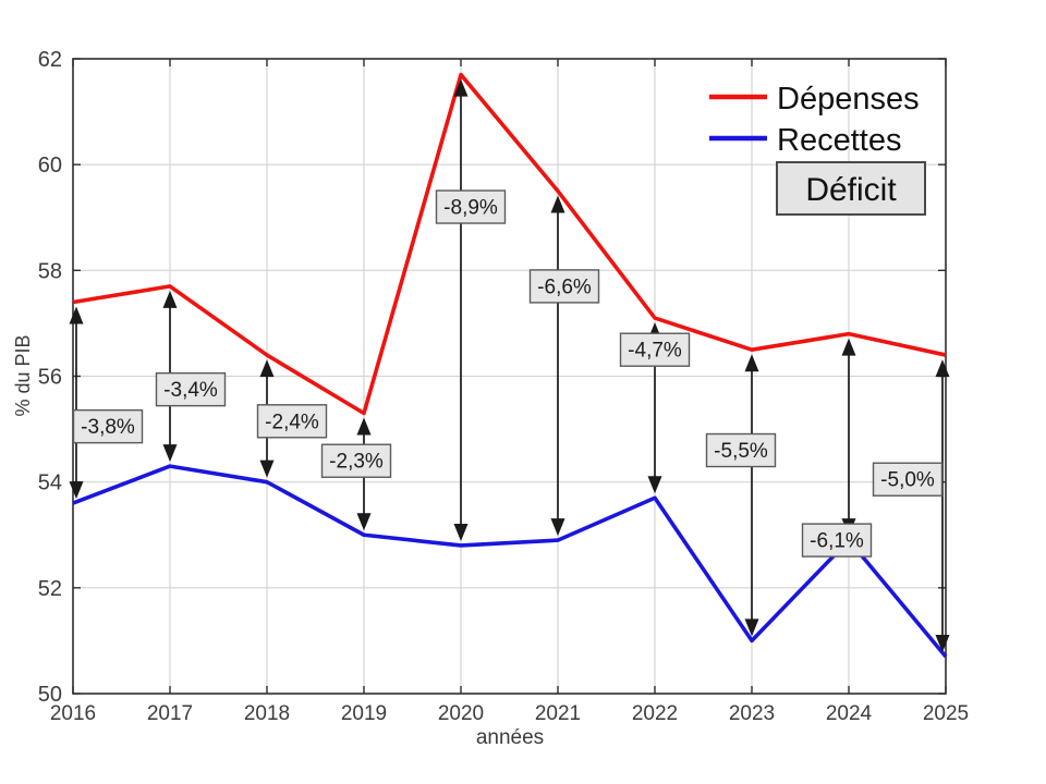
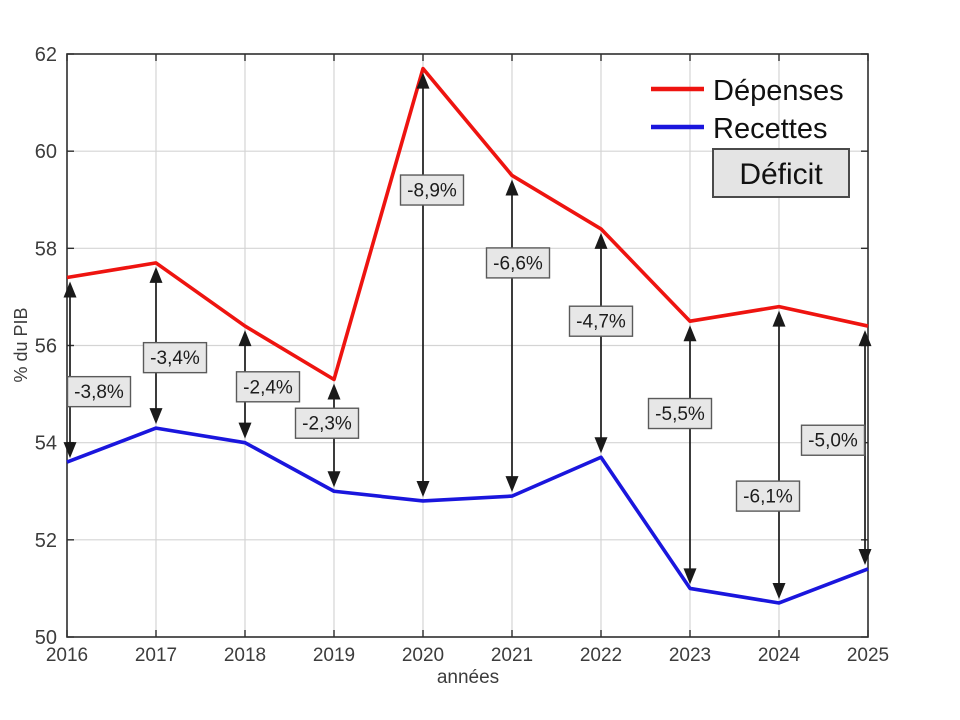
Dépenses/2022: 57.1 -> 58.4
Recettes/2024: 52.9 -> 50.7
Recettes/2025: 50.7 -> 51.4
